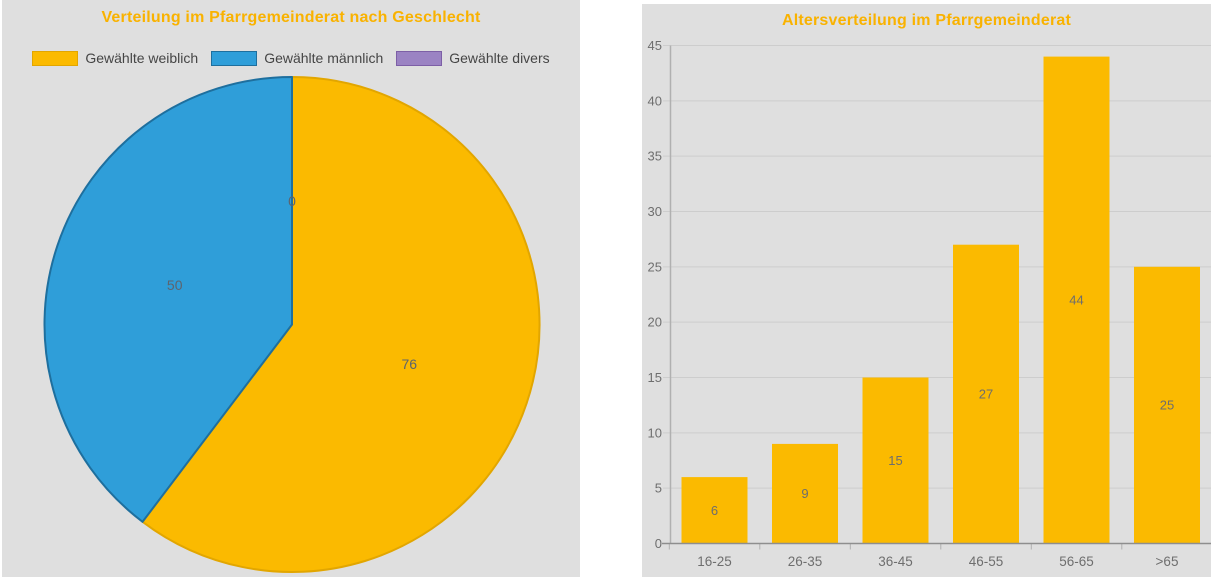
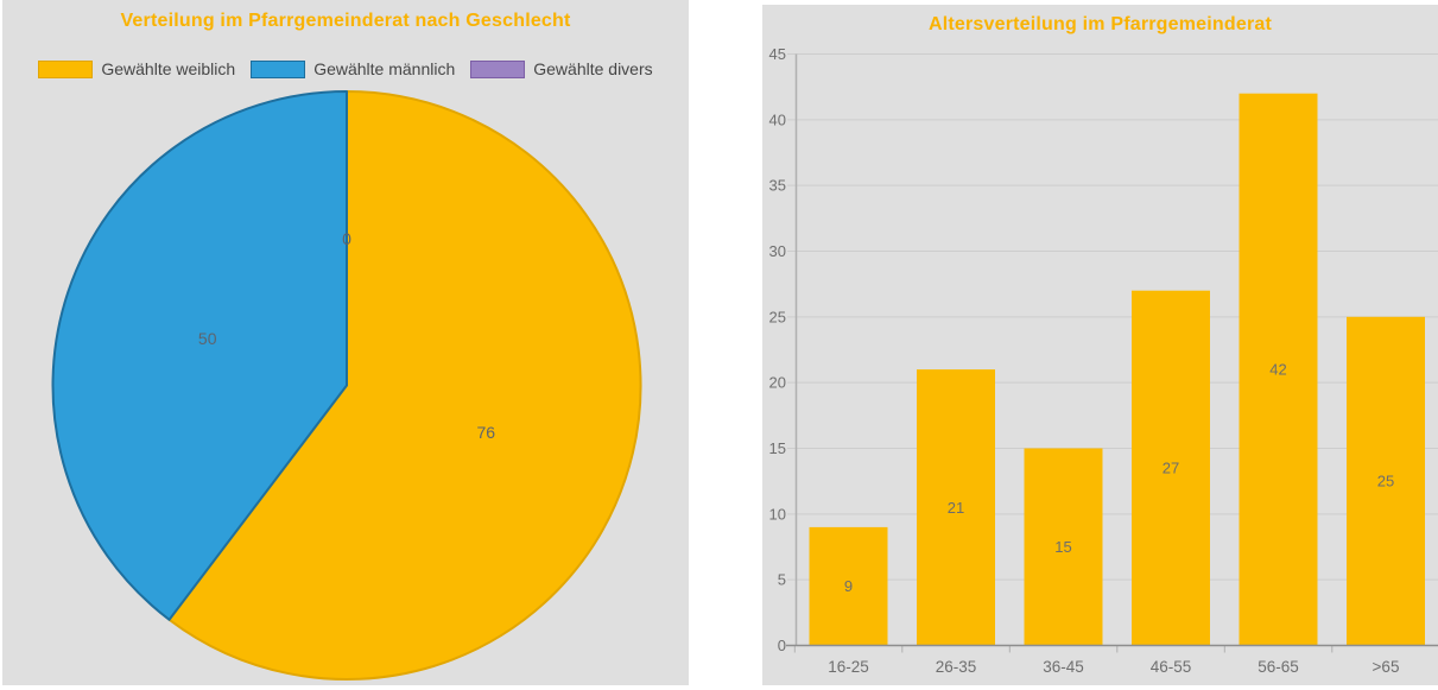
Altersverteilung im Pfarrgemeinderat/16-25: 6 -> 9
Altersverteilung im Pfarrgemeinderat/26-35: 9 -> 21
Altersverteilung im Pfarrgemeinderat/56-65: 44 -> 42
